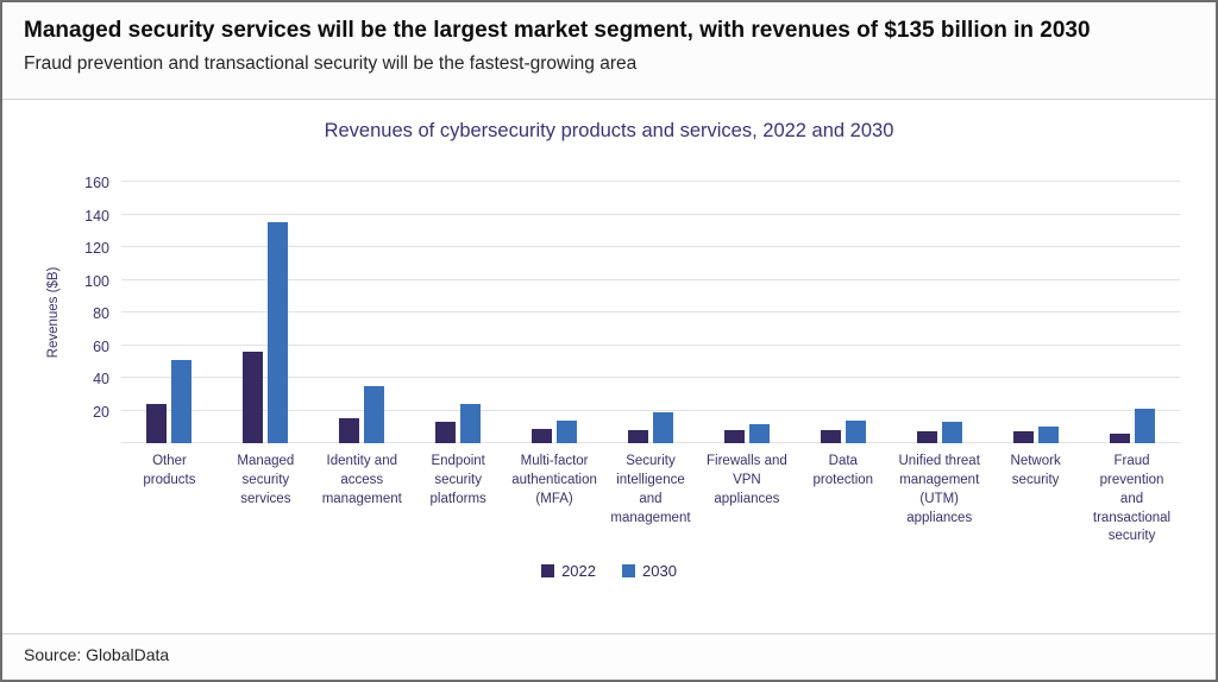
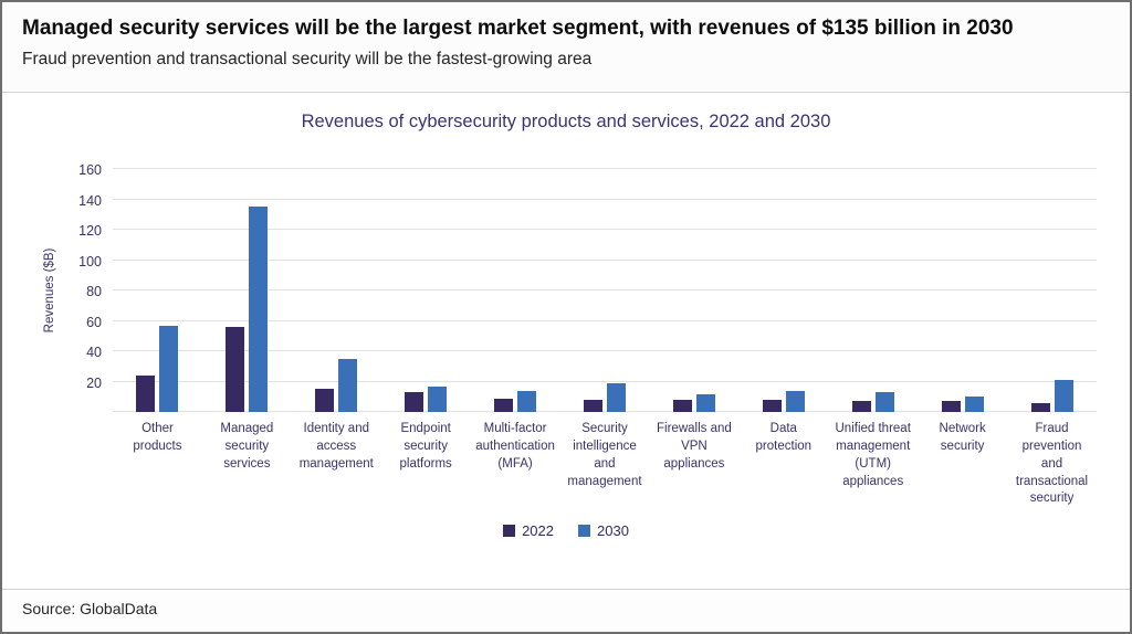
2030/Other products: 51 -> 57
2030/Endpoint security platforms: 24 -> 17
